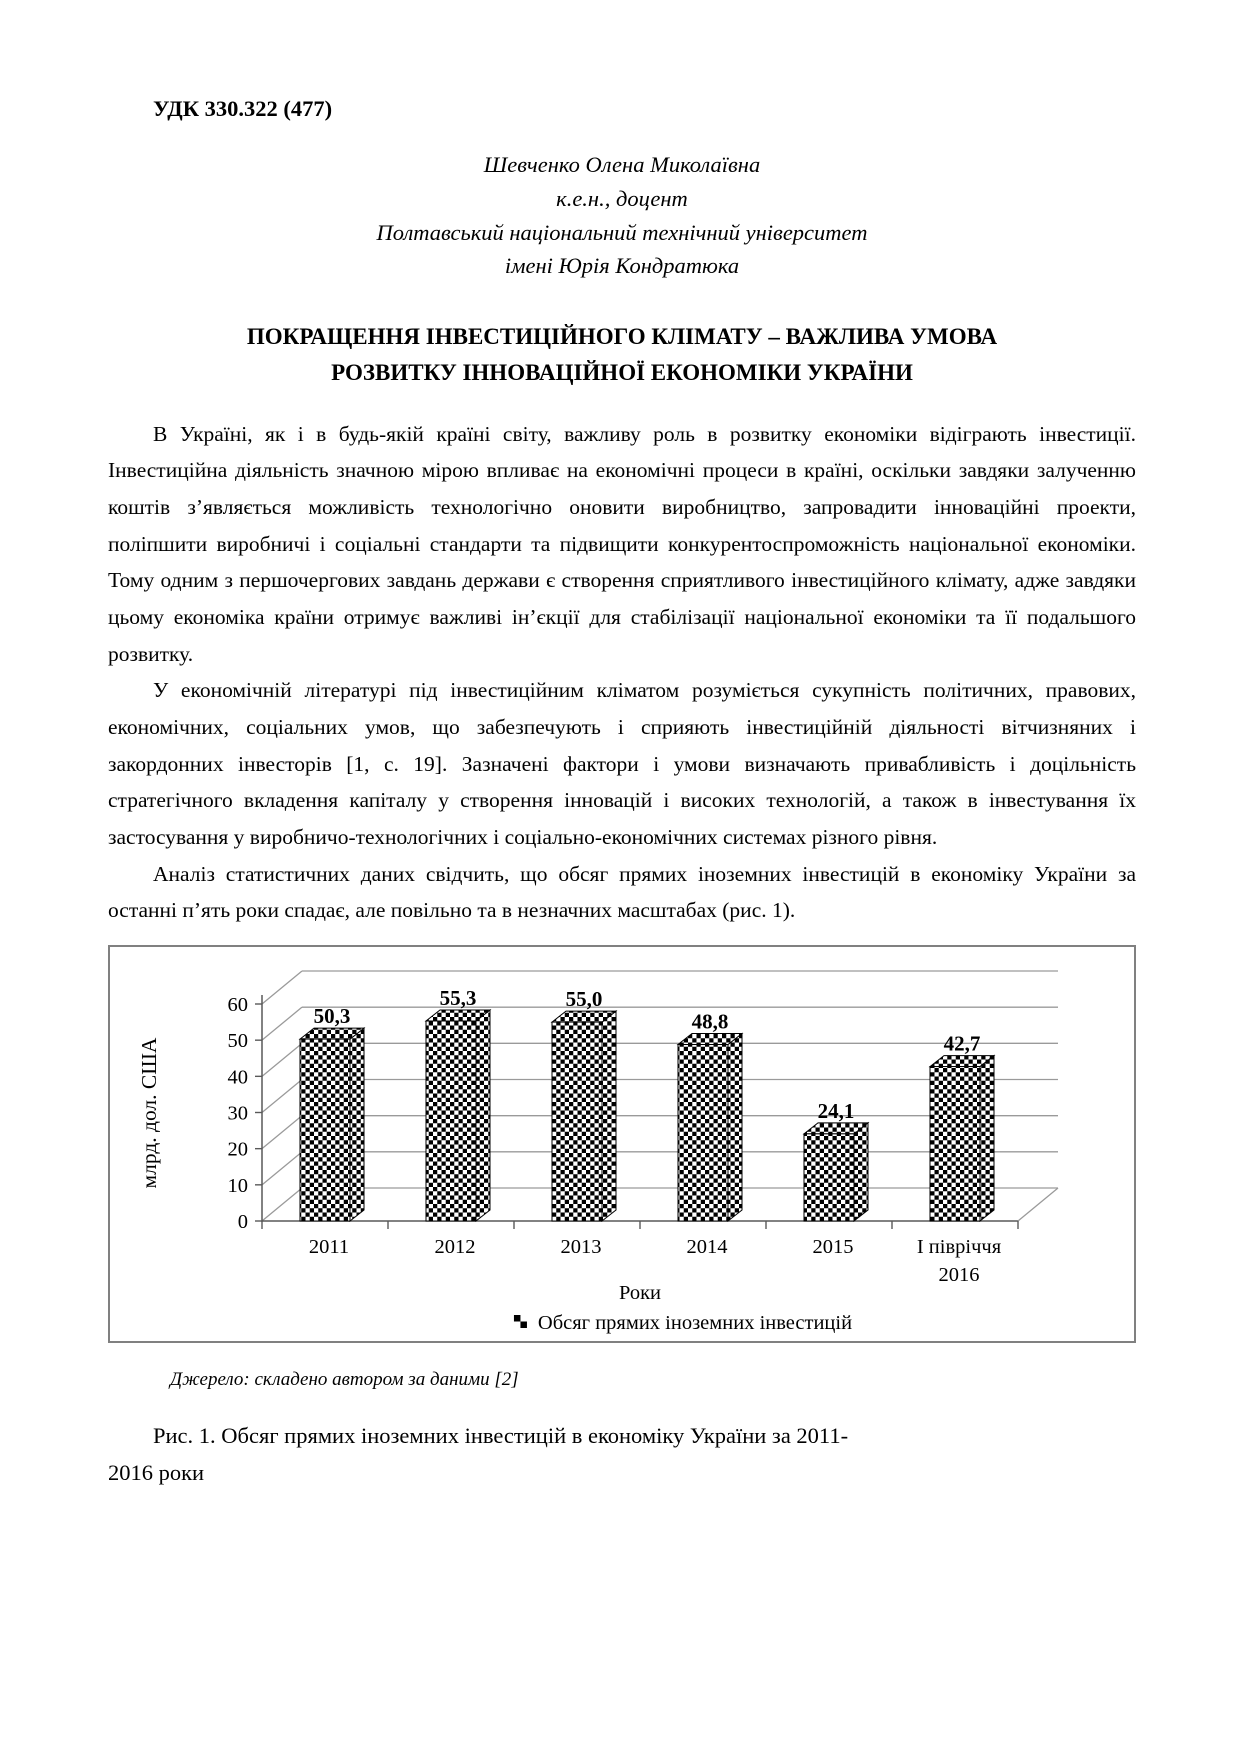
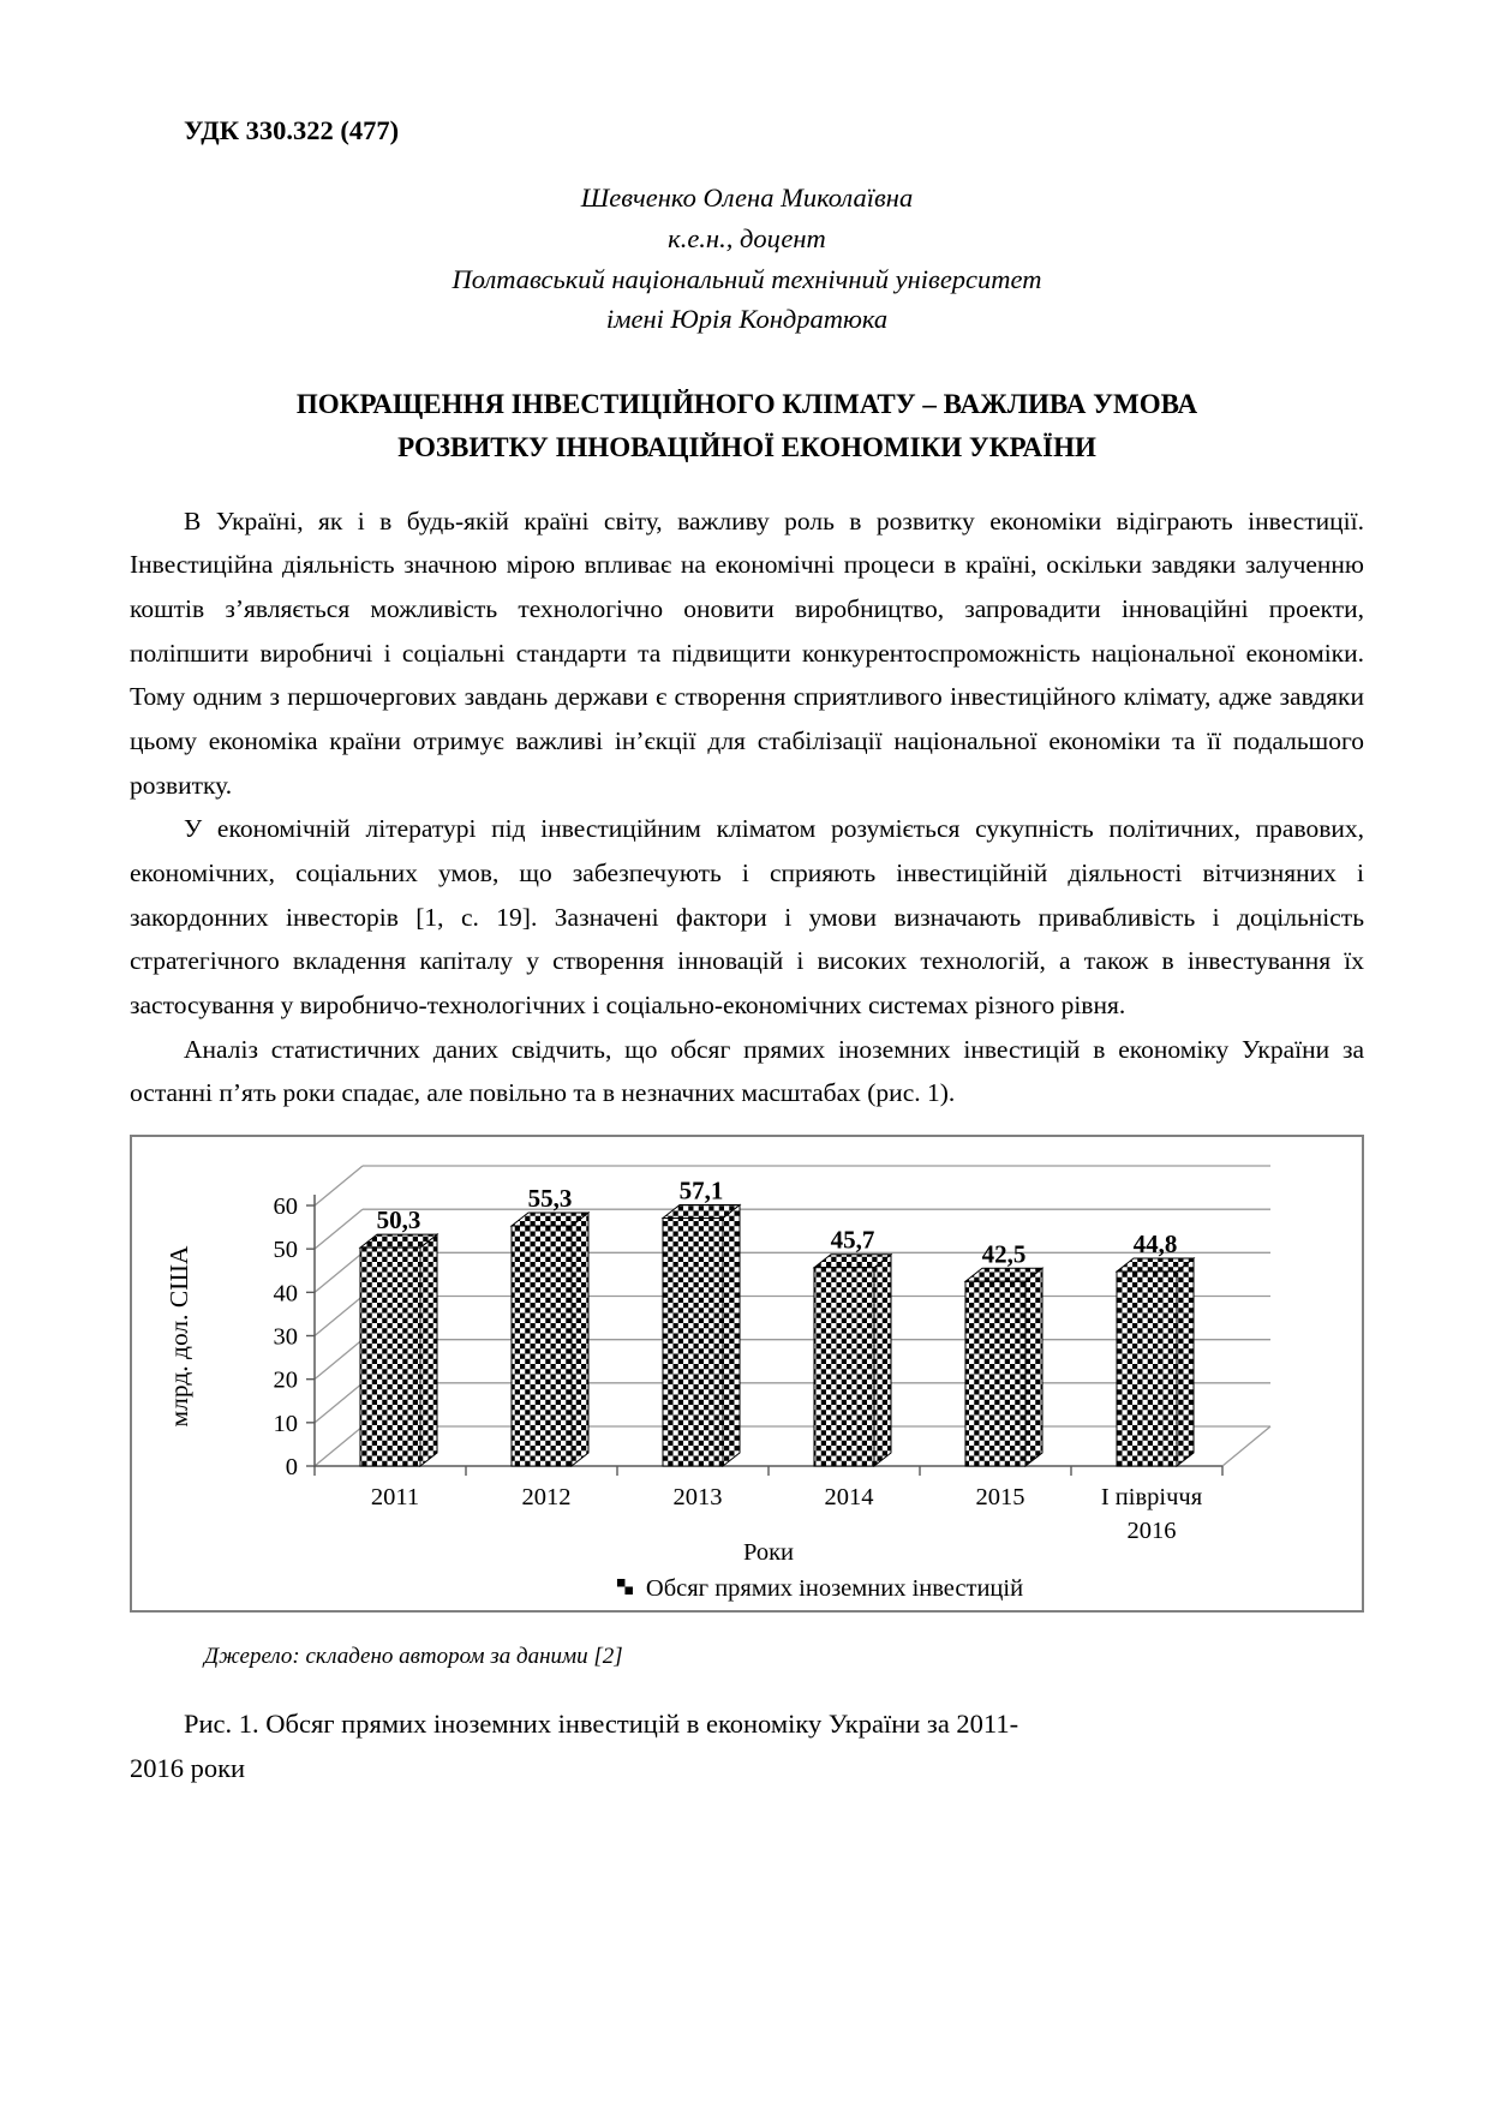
2013: 55,0 -> 57,1
2014: 48,8 -> 45,7
2015: 24,1 -> 42,5
І півріччя 2016: 42,7 -> 44,8
